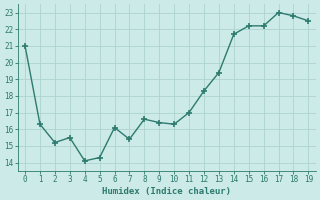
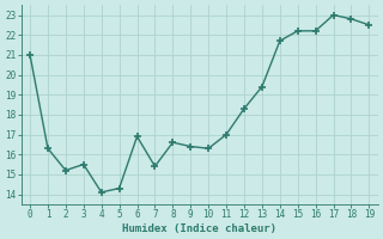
6: 16.1 -> 16.9
